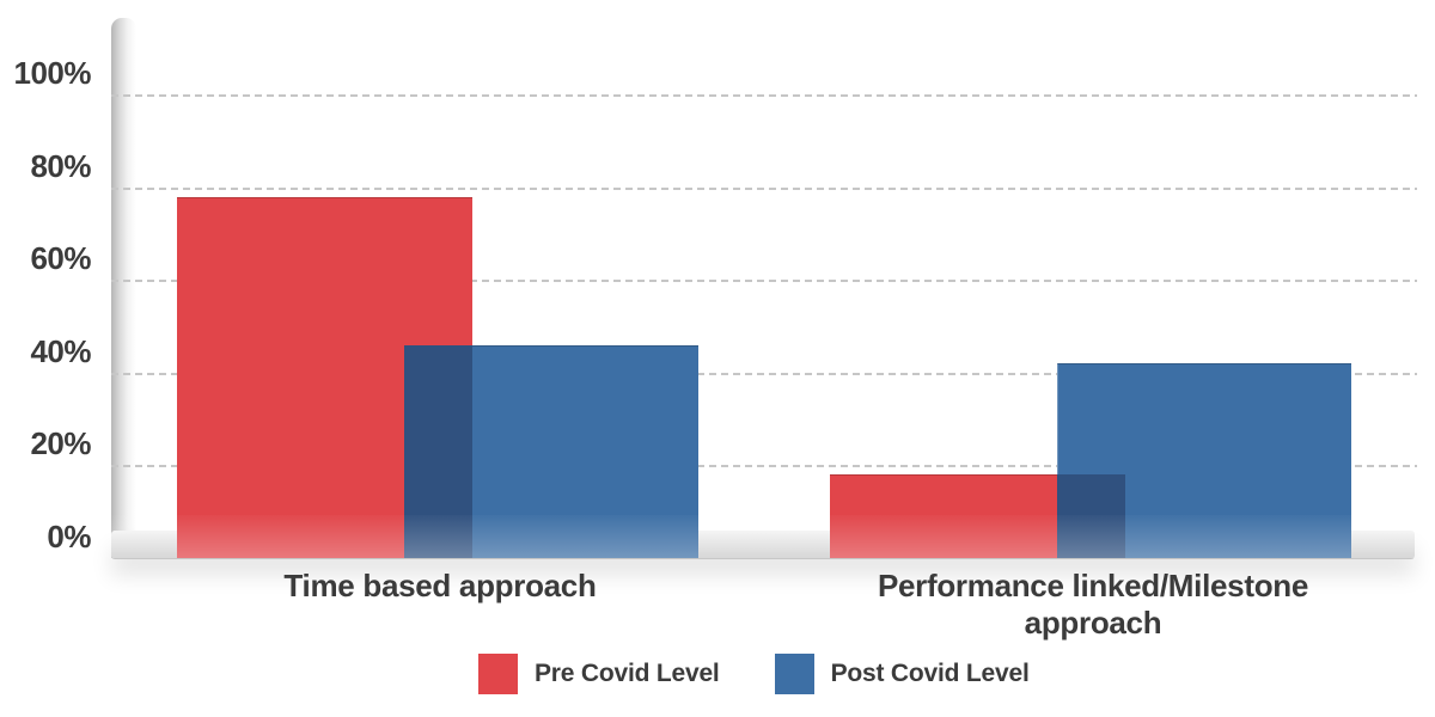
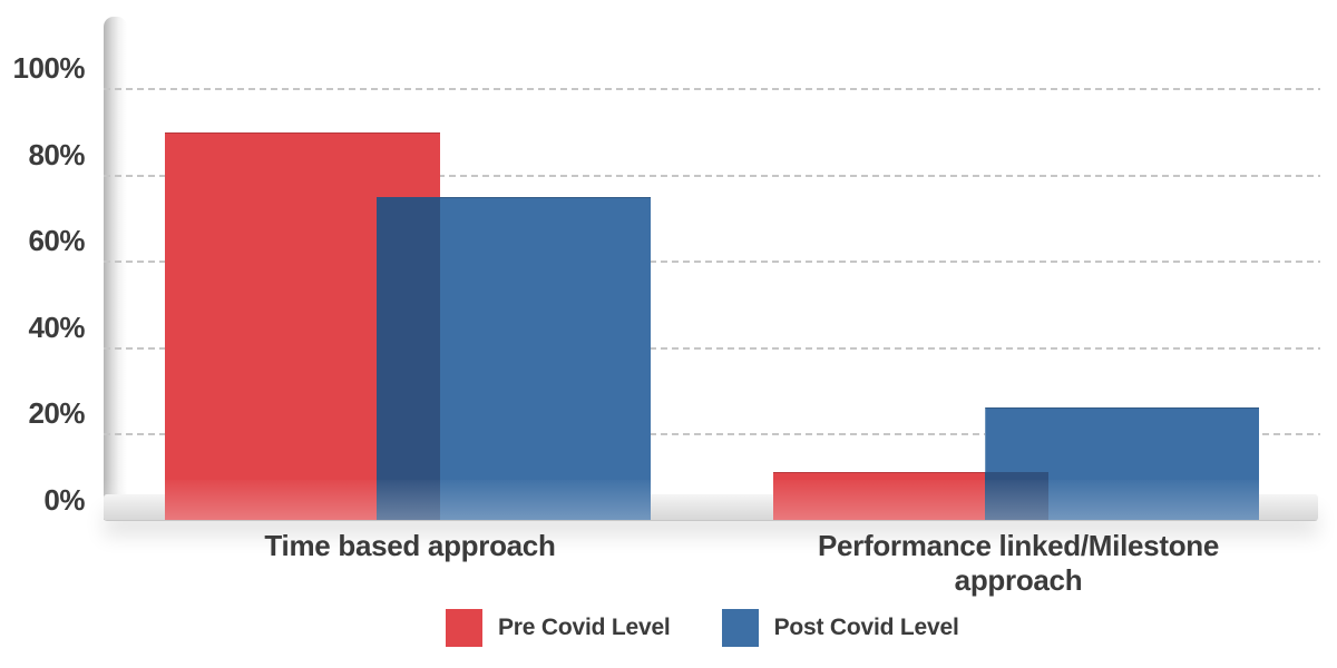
Pre Covid Level/Time based approach: 78% -> 90%
Post Covid Level/Time based approach: 46% -> 75%
Pre Covid Level/Performance linked/Milestone approach: 18% -> 11%
Post Covid Level/Performance linked/Milestone approach: 42% -> 26%
